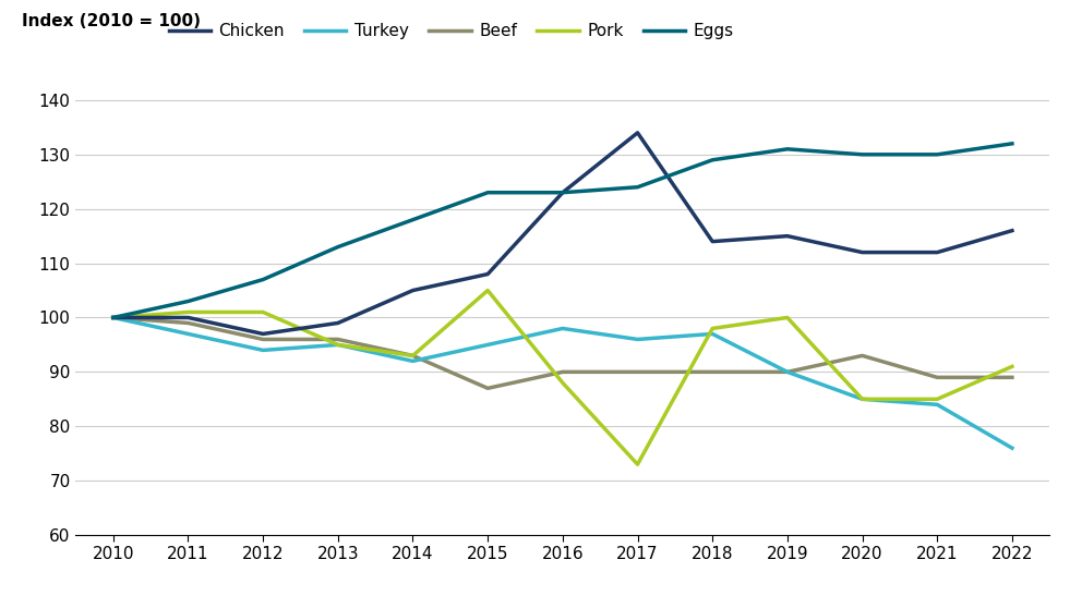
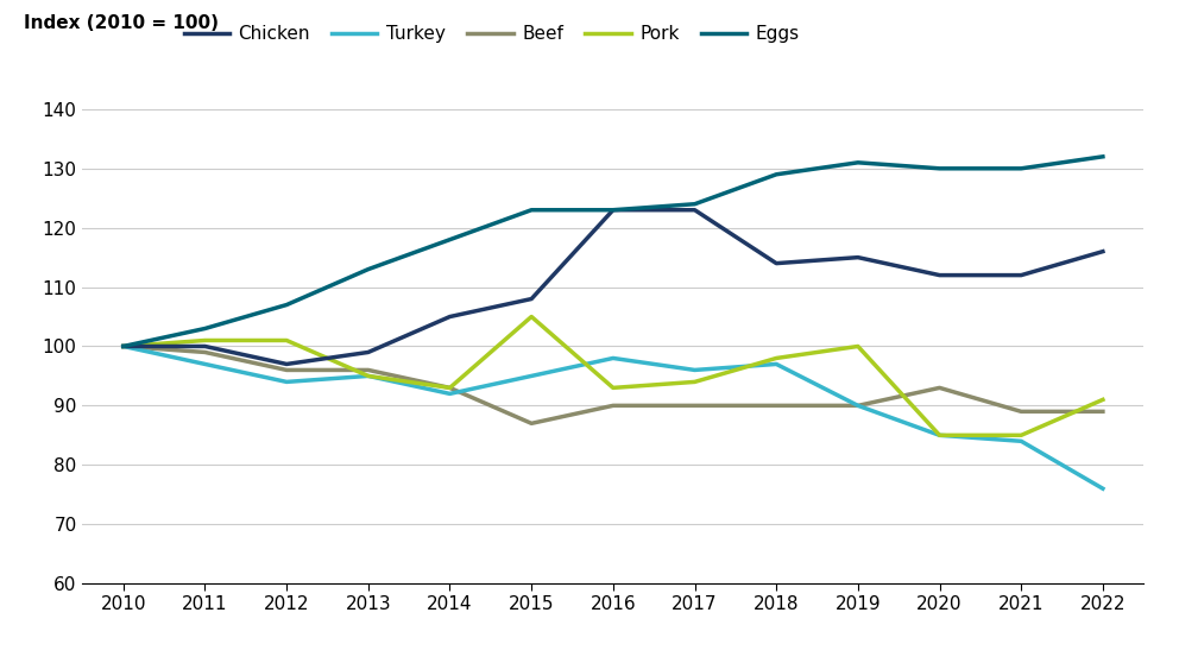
Pork/2016: 88 -> 93
Chicken/2017: 134 -> 123
Pork/2017: 73 -> 94
